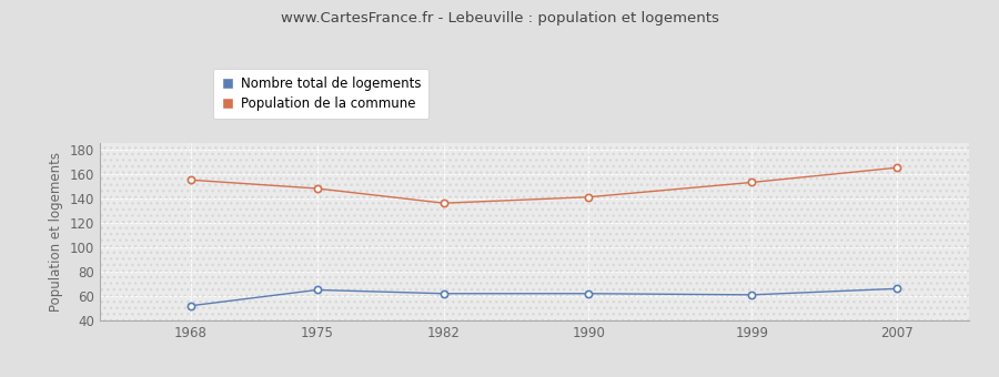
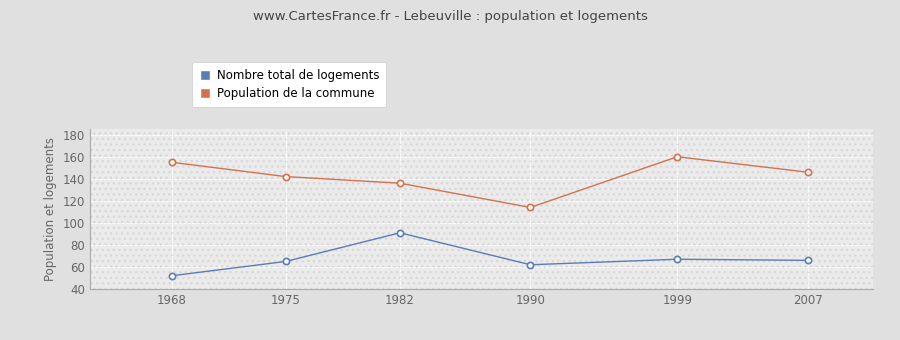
Population de la commune/1975: 148 -> 142
Nombre total de logements/1982: 62 -> 91
Population de la commune/1990: 141 -> 114
Nombre total de logements/1999: 61 -> 67
Population de la commune/1999: 153 -> 160
Population de la commune/2007: 165 -> 146
